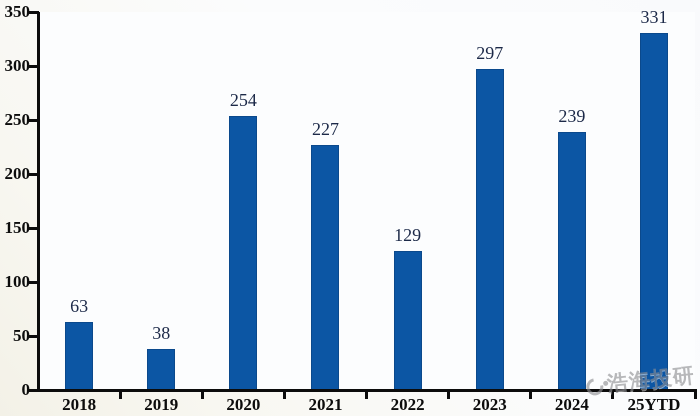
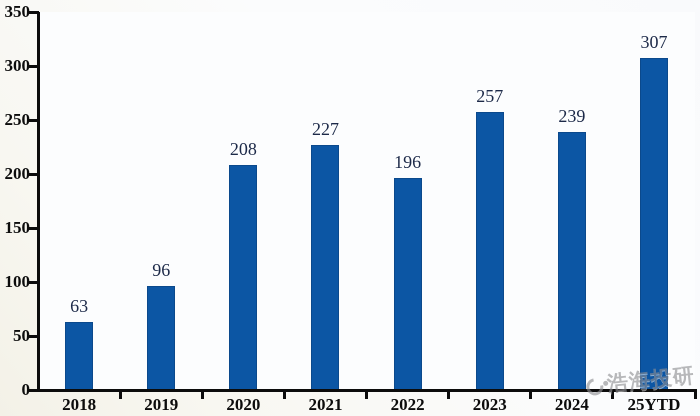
2019: 38 -> 96
2020: 254 -> 208
2022: 129 -> 196
2023: 297 -> 257
25YTD: 331 -> 307
